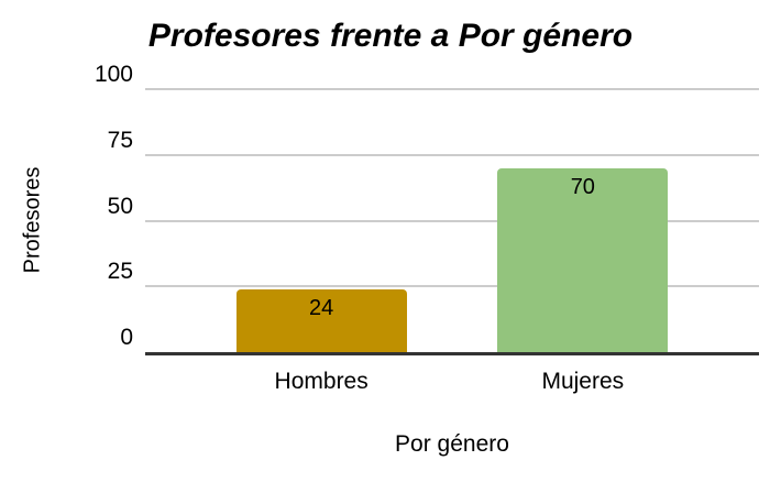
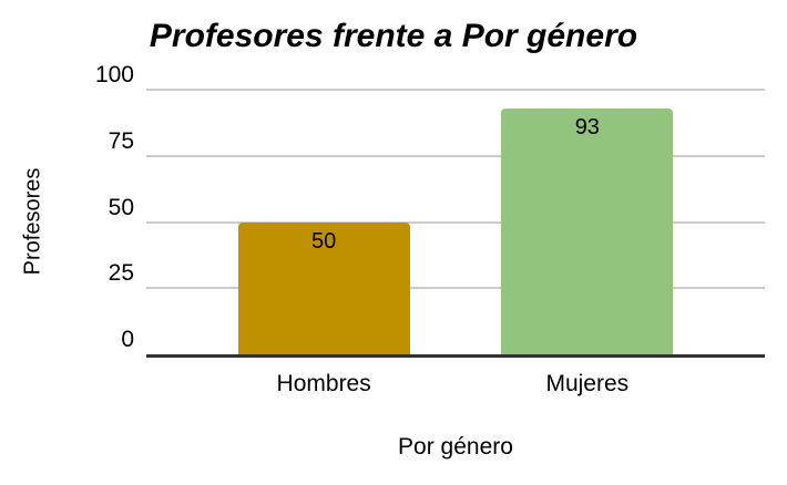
Hombres: 24 -> 50
Mujeres: 70 -> 93
